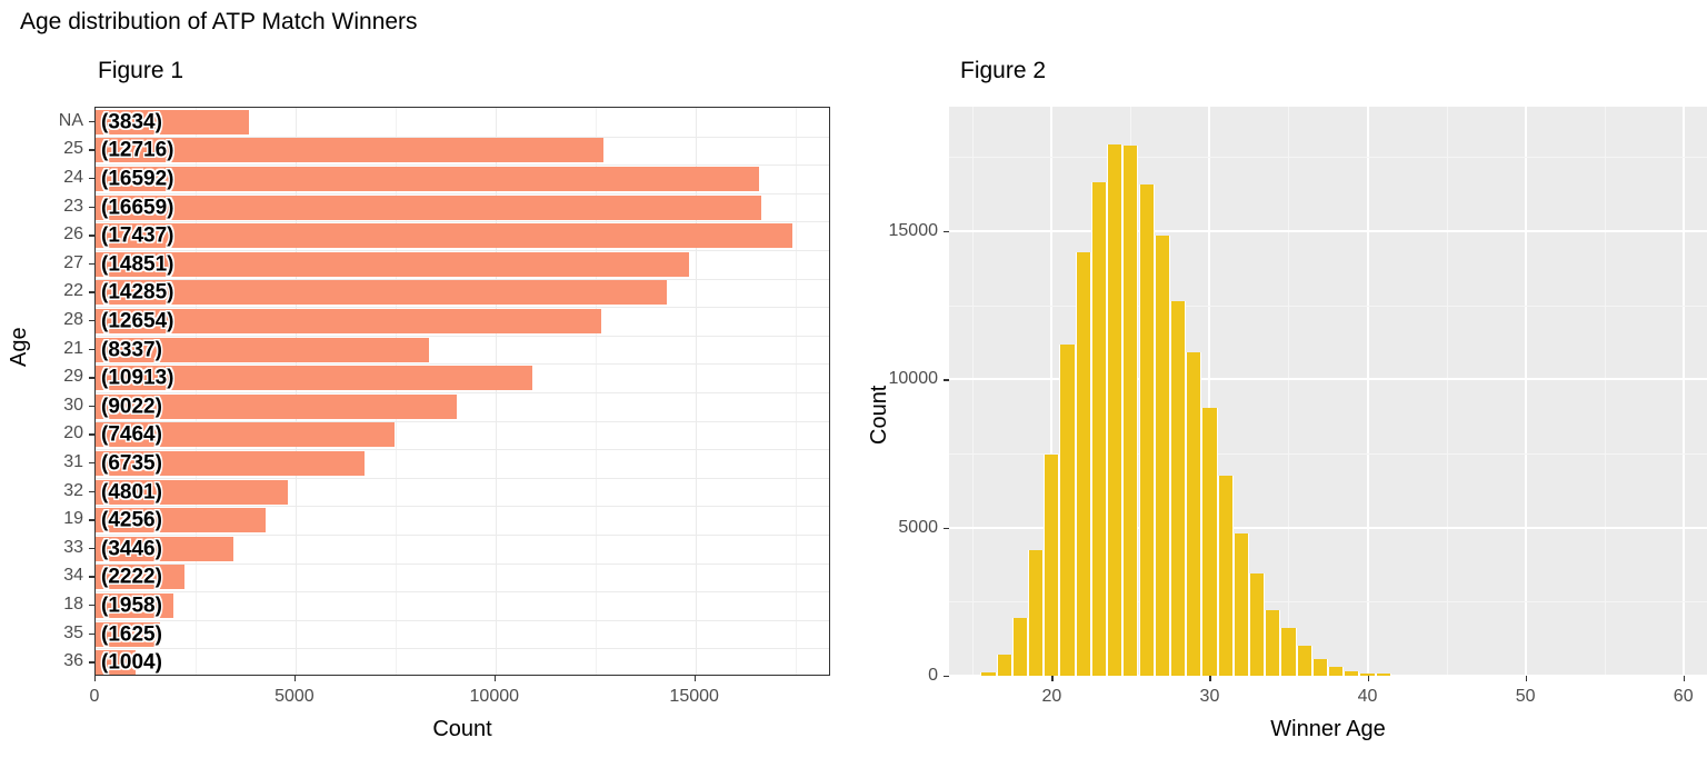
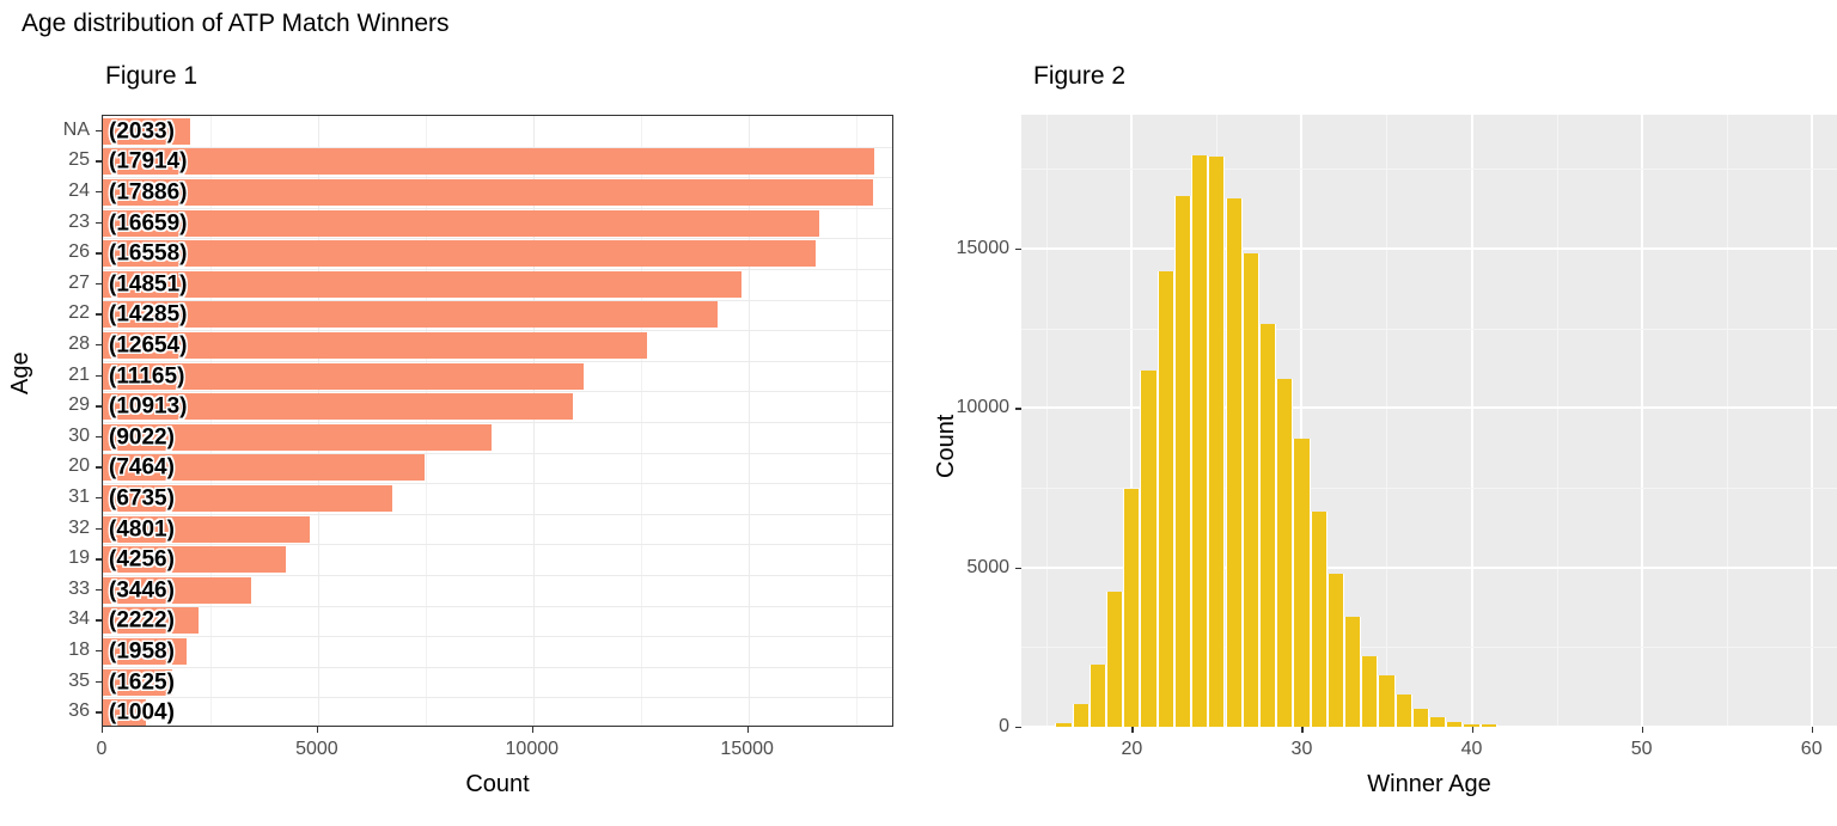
Figure 1/NA: 3834 -> 2033
Figure 1/25: 12716 -> 17914
Figure 1/24: 16592 -> 17886
Figure 1/26: 17437 -> 16558
Figure 1/21: 8337 -> 11165
